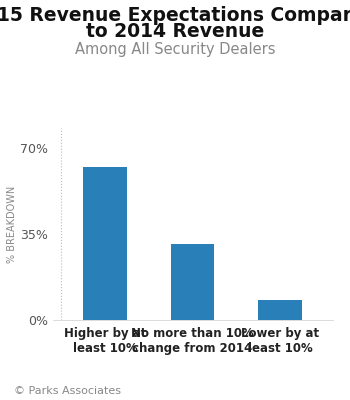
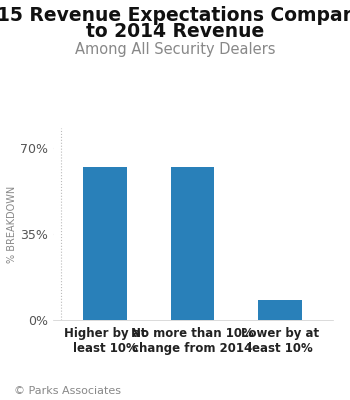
No more than 10% change from 2014: 31% -> 62%
